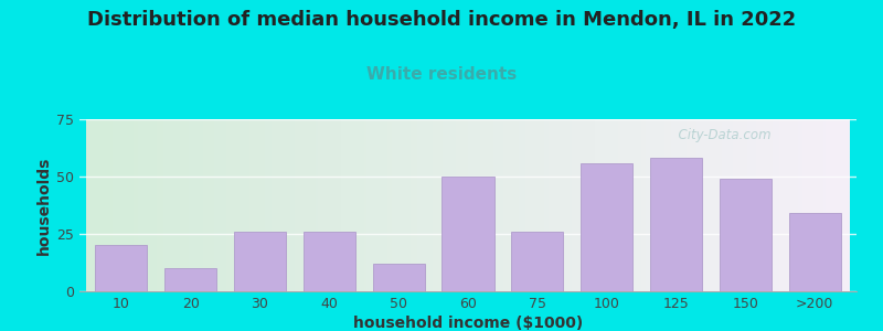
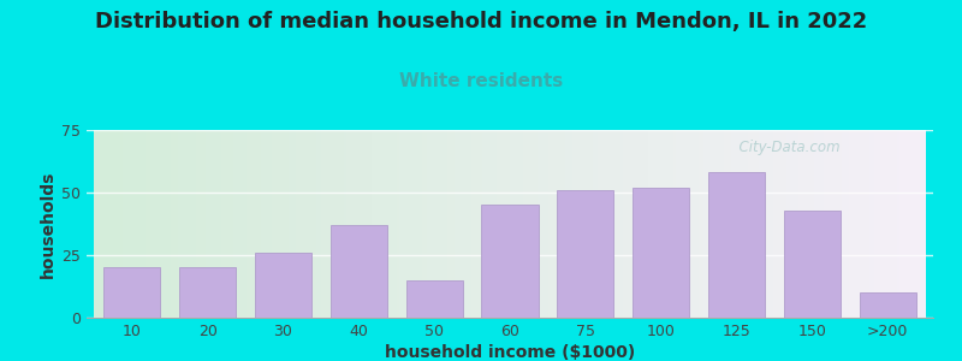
20: 10 -> 20
40: 26 -> 37
50: 12 -> 15
60: 50 -> 45
75: 26 -> 51
100: 56 -> 52
150: 49 -> 43
>200: 34 -> 10
